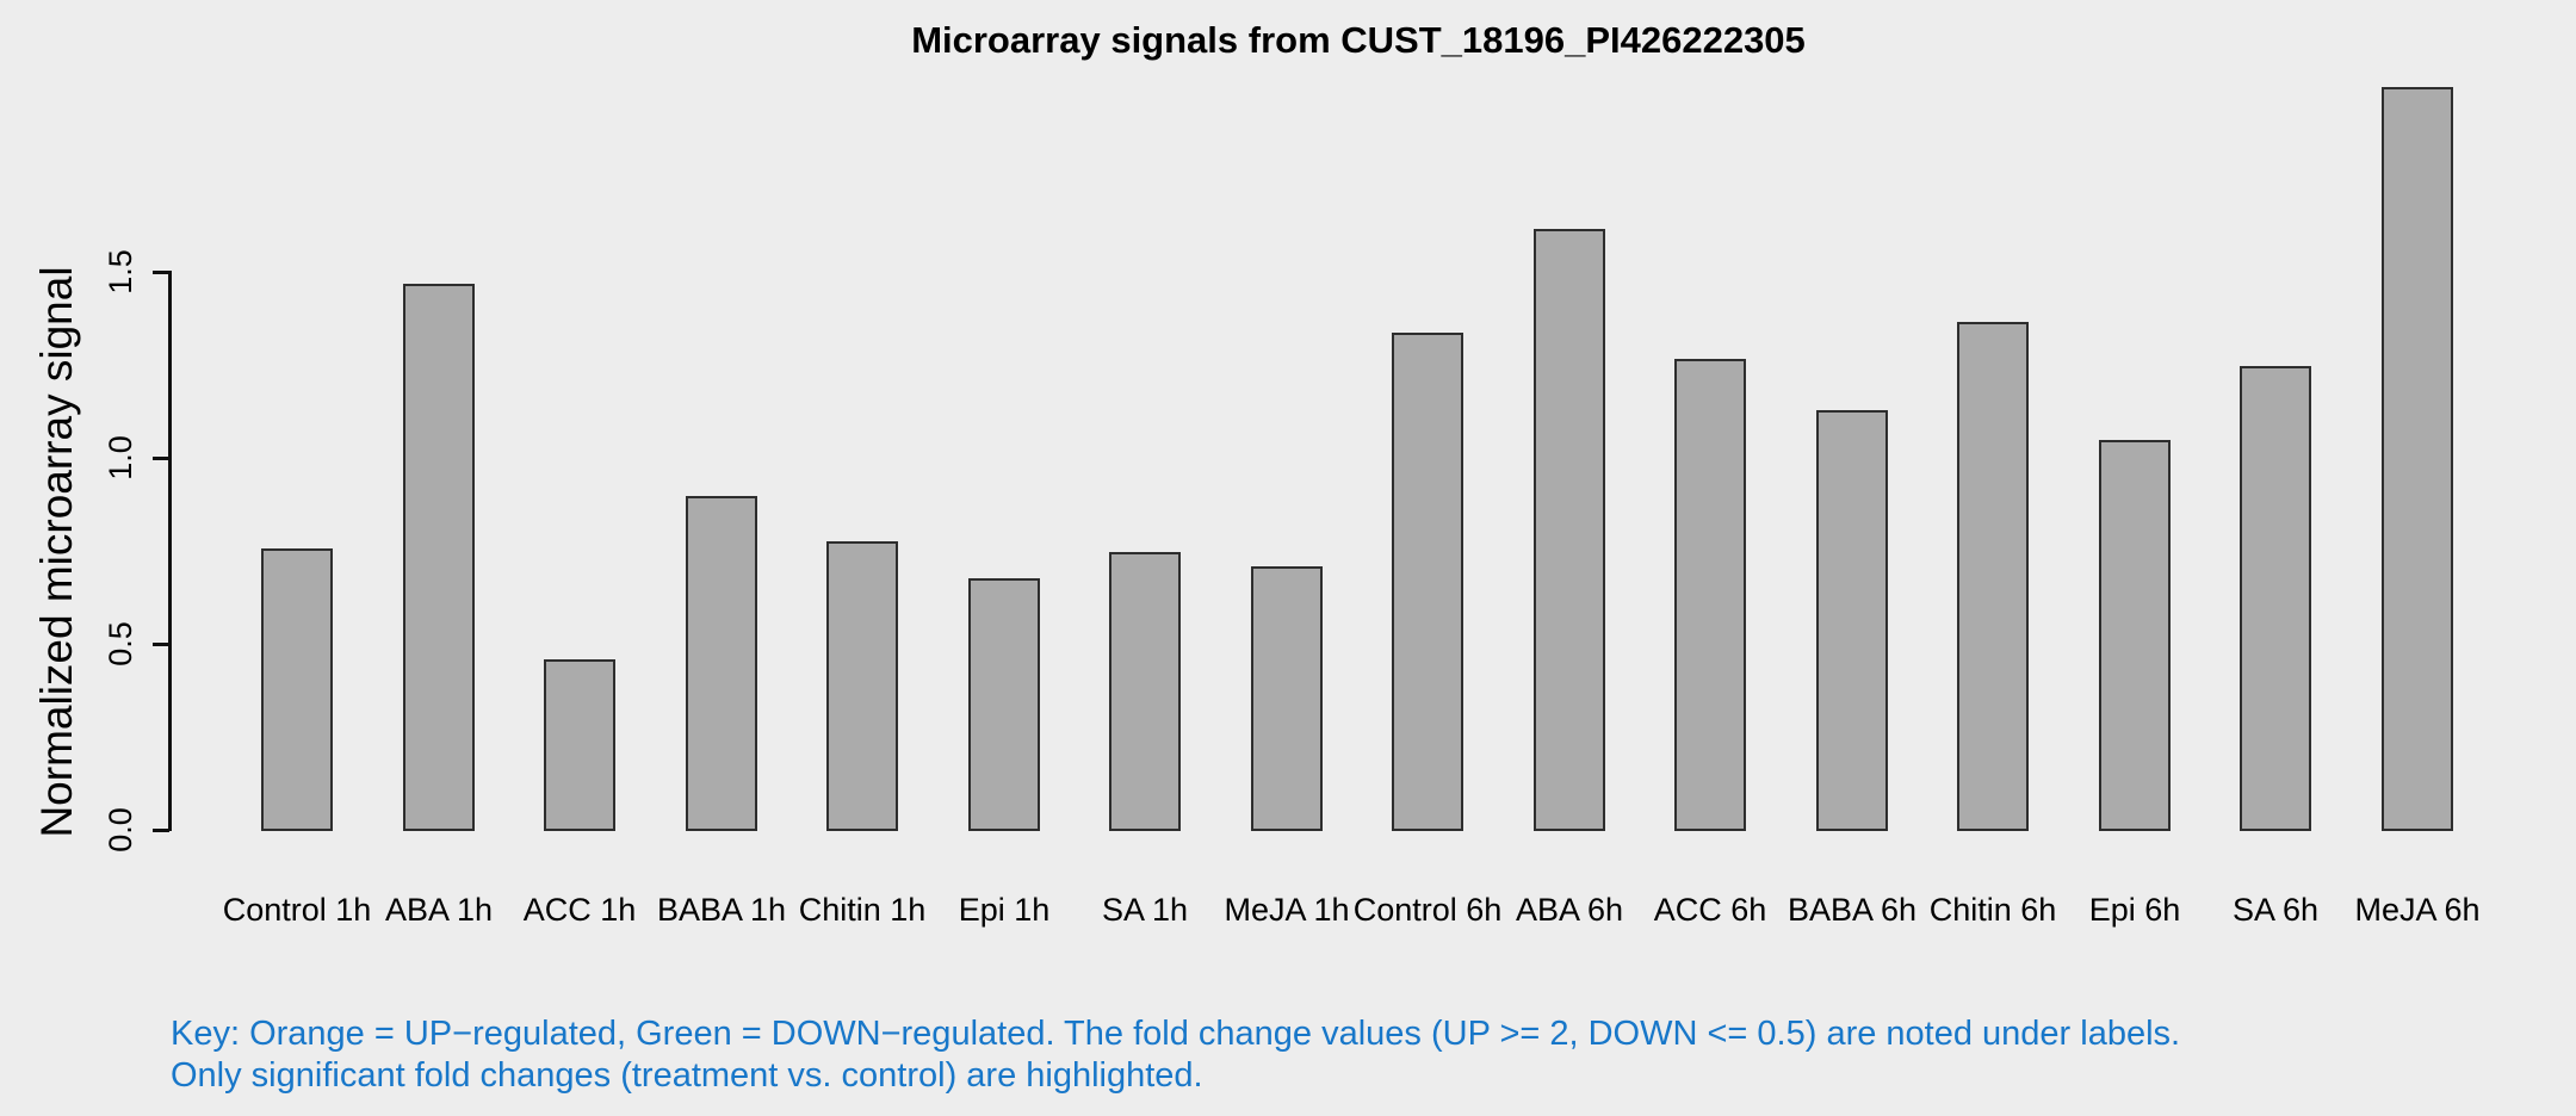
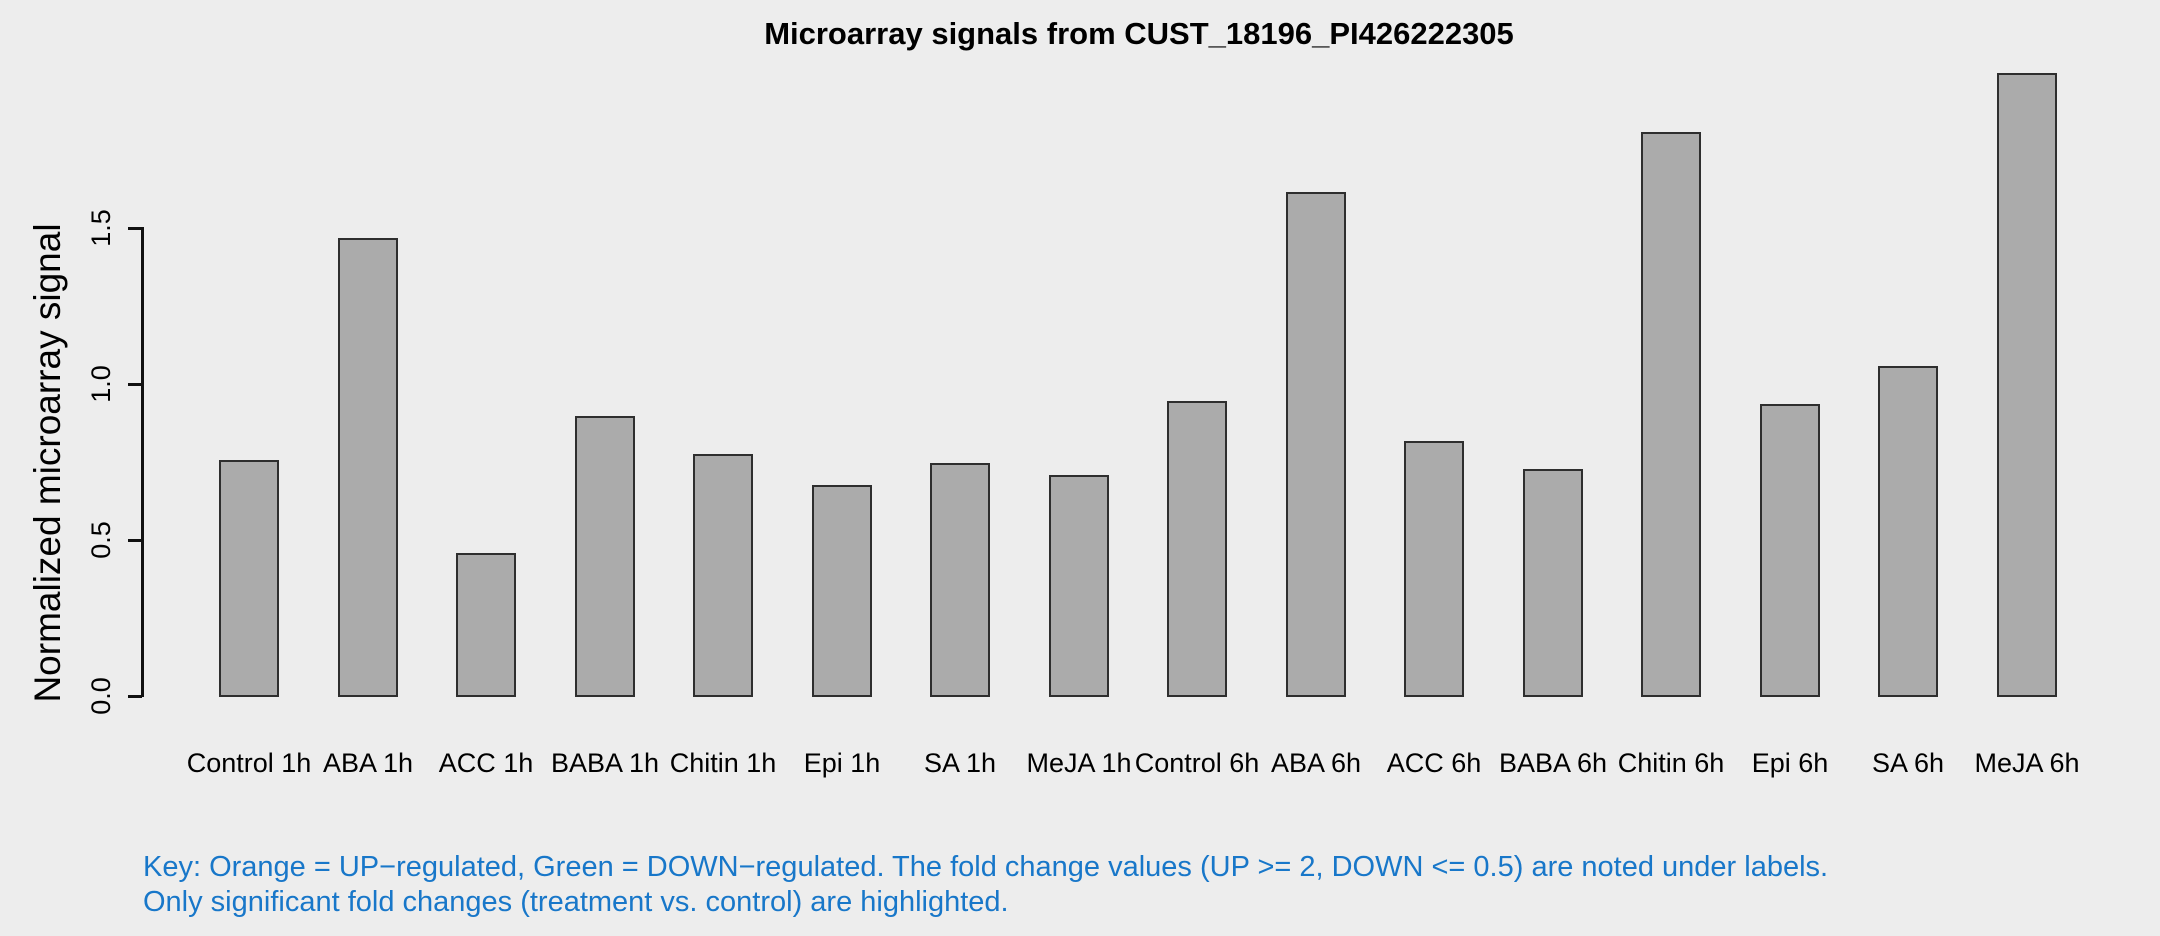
Control 6h: 1.34 -> 0.95
ACC 6h: 1.27 -> 0.82
BABA 6h: 1.13 -> 0.73
Chitin 6h: 1.37 -> 1.81
Epi 6h: 1.05 -> 0.94
SA 6h: 1.25 -> 1.06
